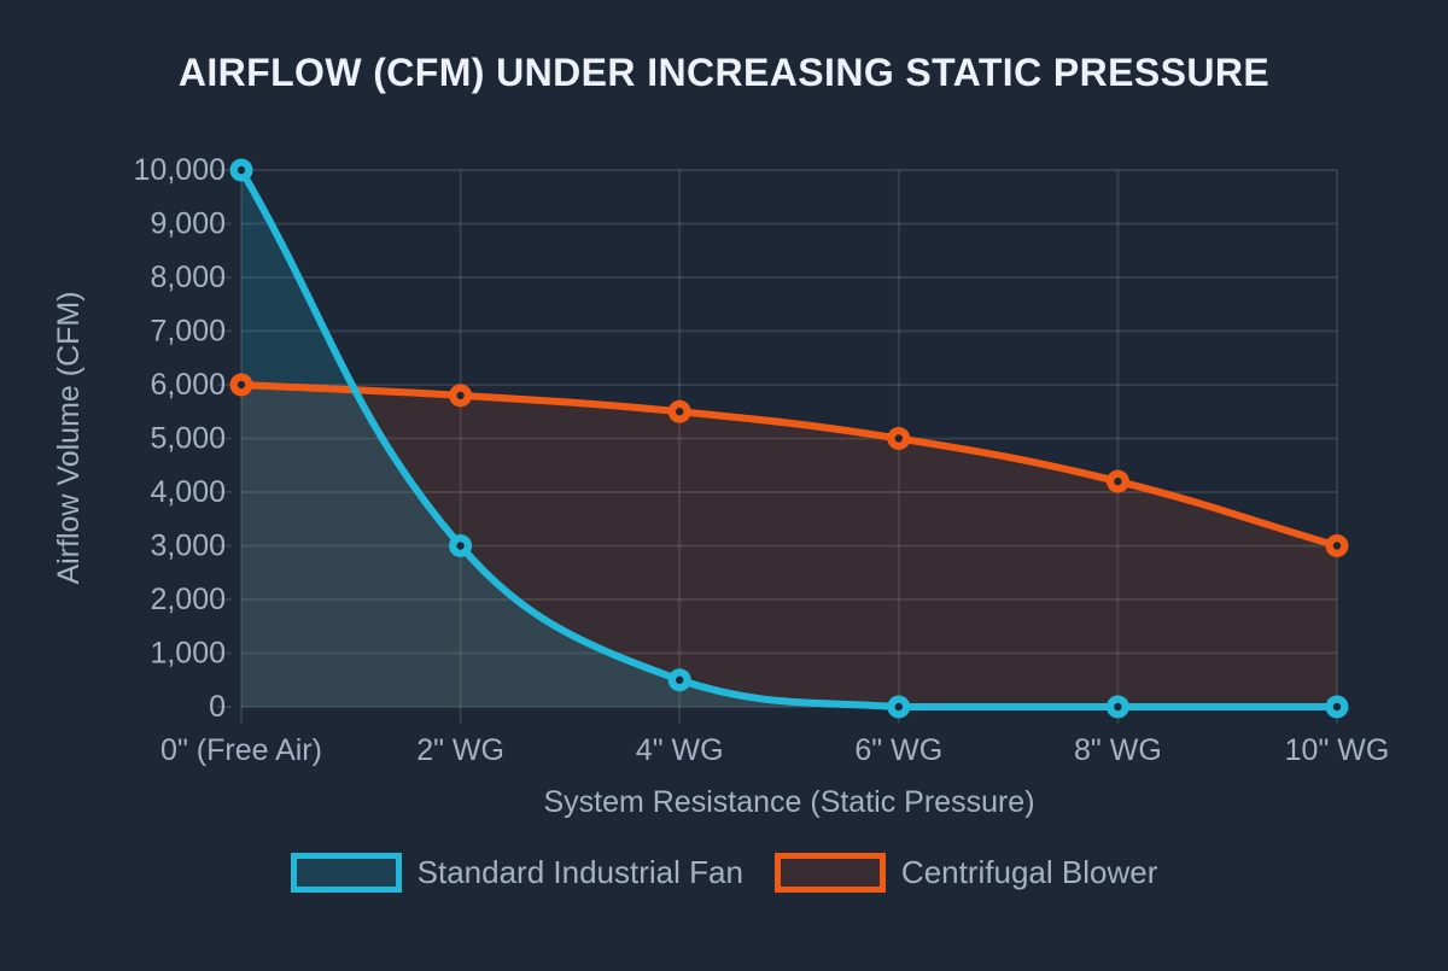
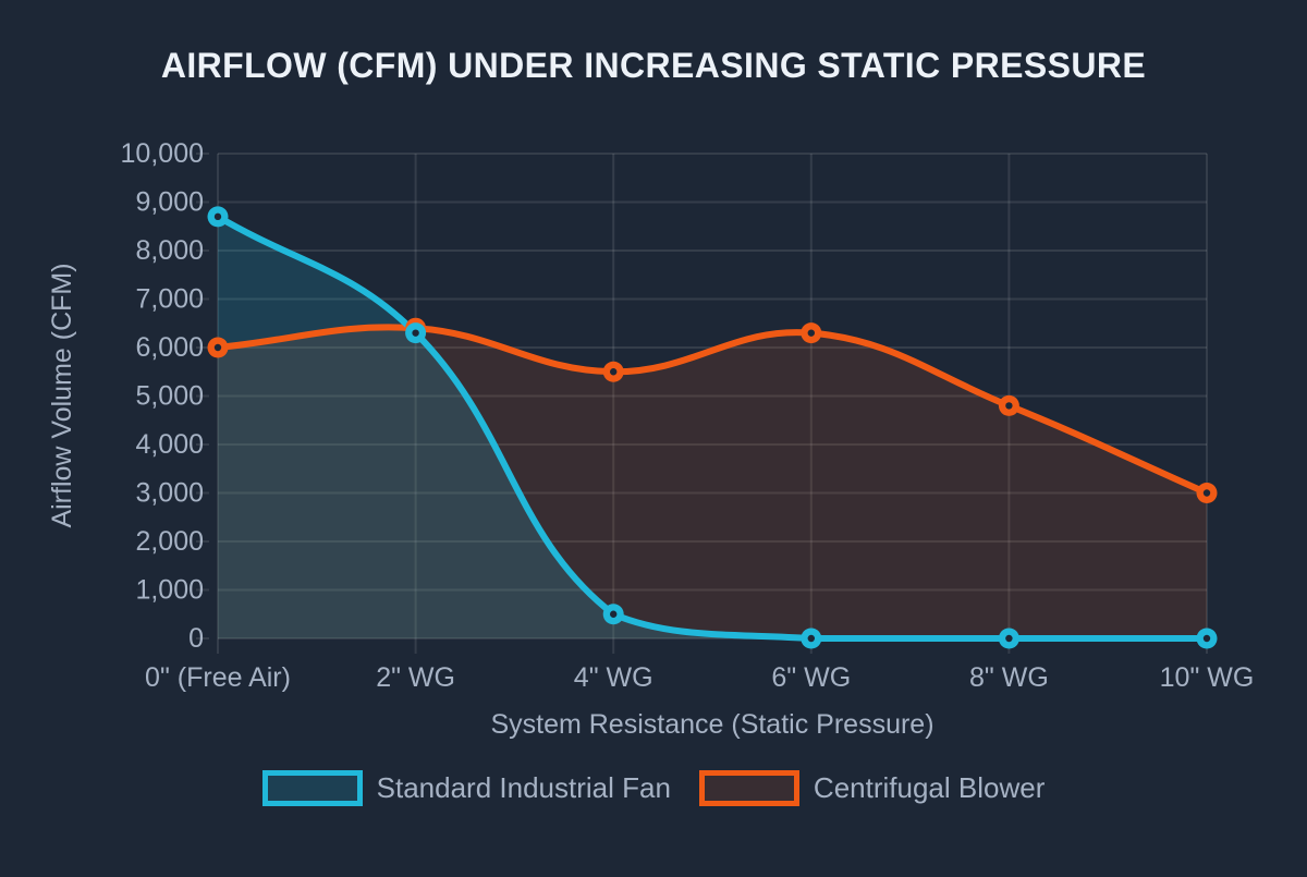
Standard Industrial Fan/0" (Free Air): 10000 -> 8700
Standard Industrial Fan/2" WG: 3000 -> 6300
Centrifugal Blower/2" WG: 5800 -> 6400
Centrifugal Blower/6" WG: 5000 -> 6300
Centrifugal Blower/8" WG: 4200 -> 4800
